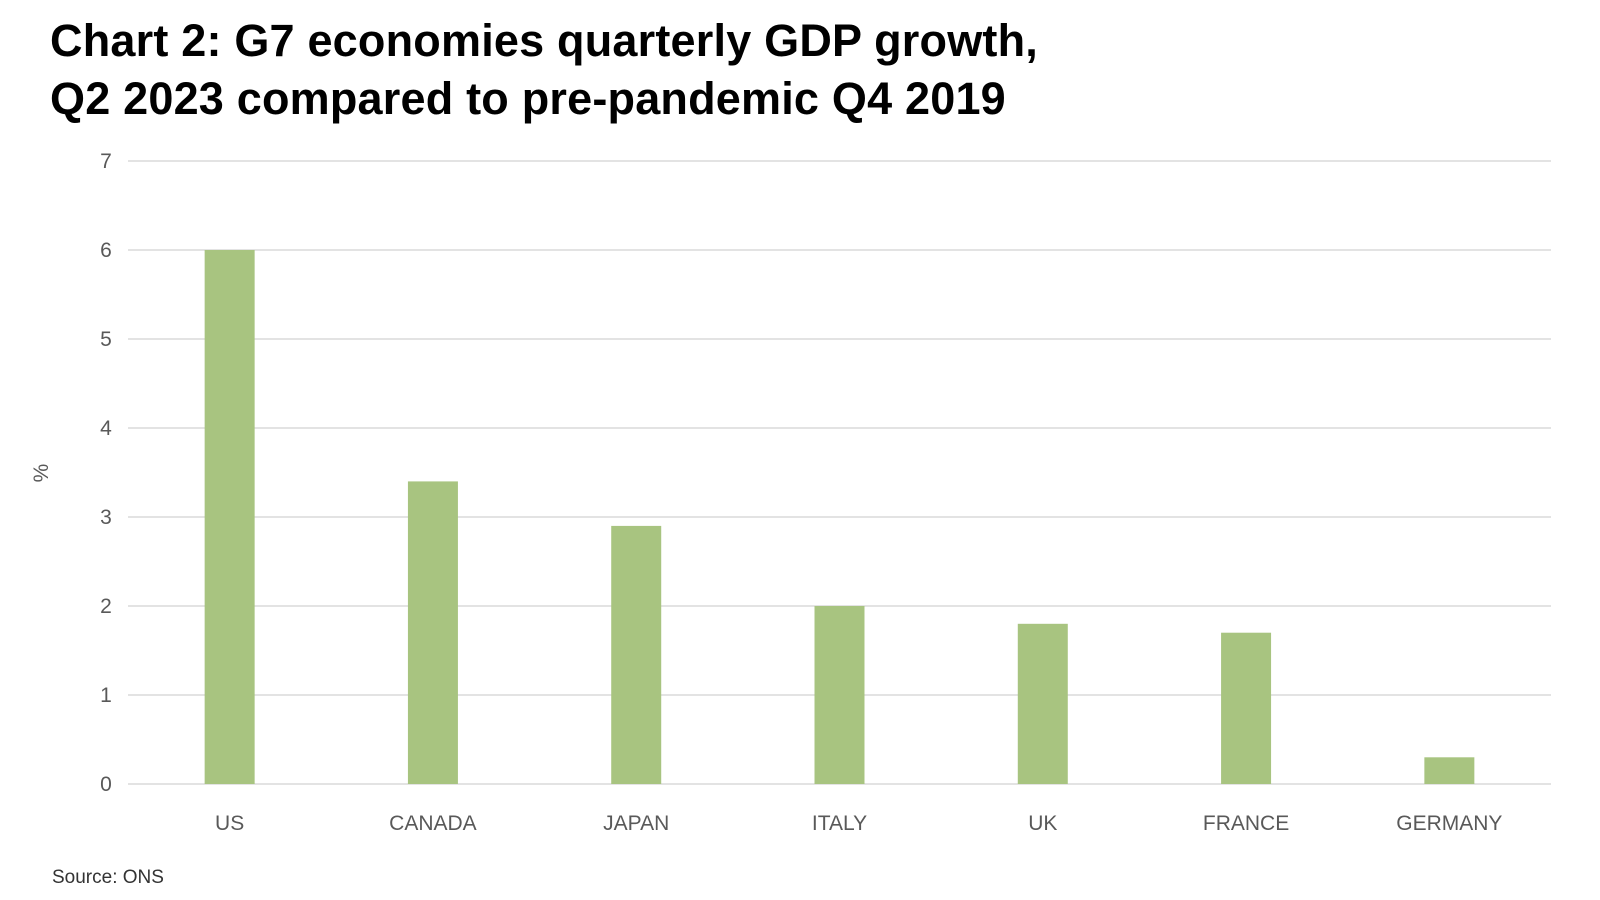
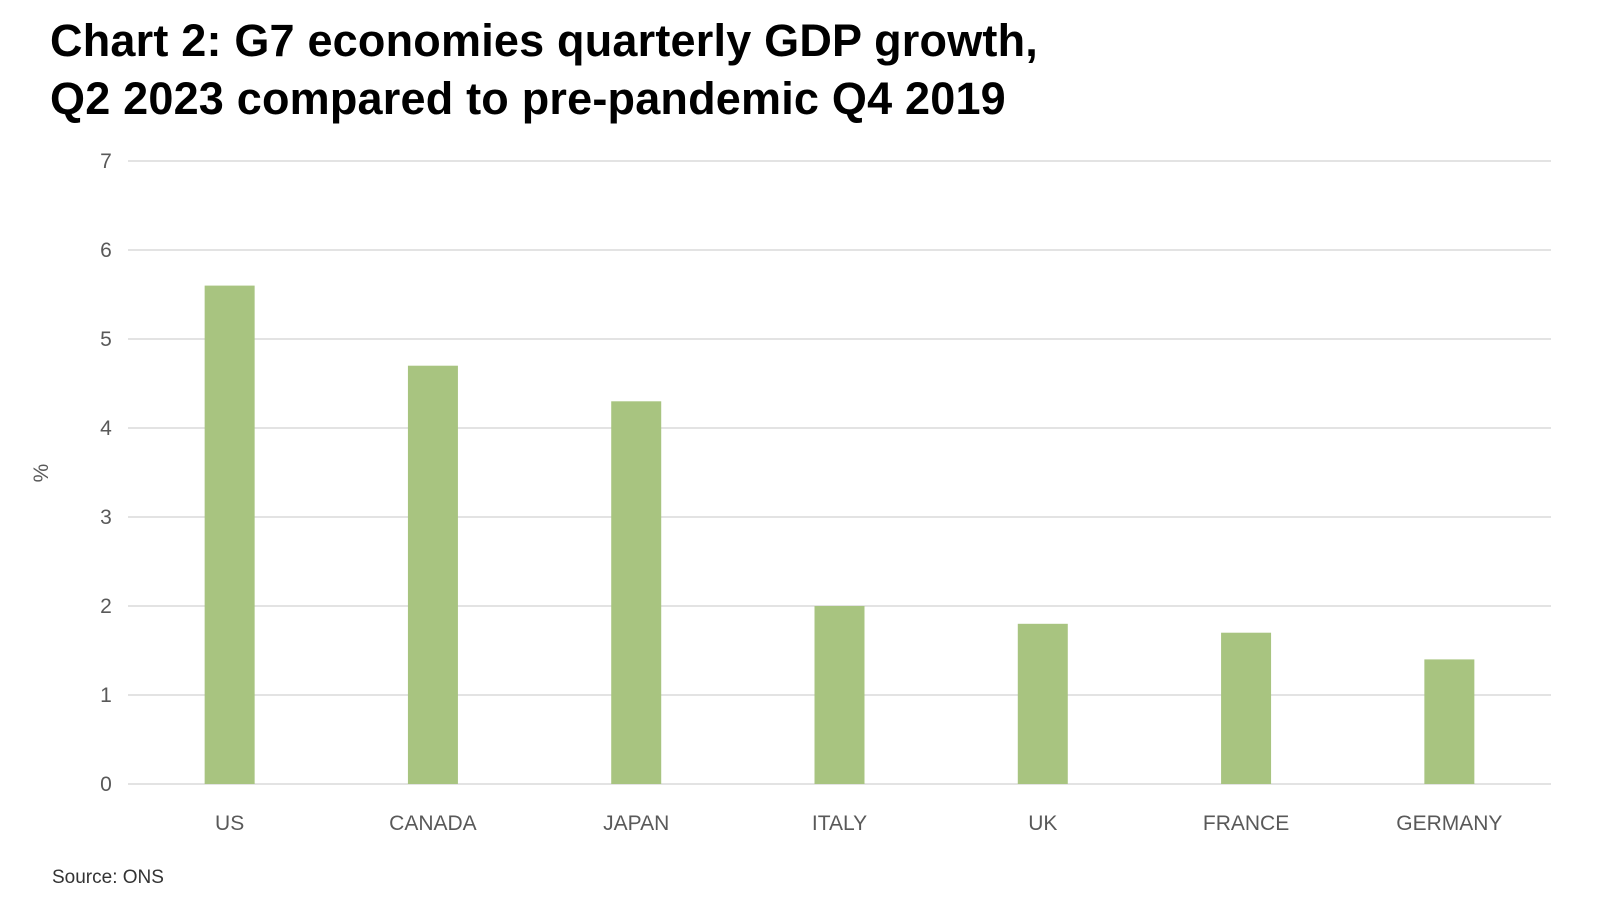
US: 6.0 -> 5.6
CANADA: 3.4 -> 4.7
JAPAN: 2.9 -> 4.3
GERMANY: 0.3 -> 1.4
